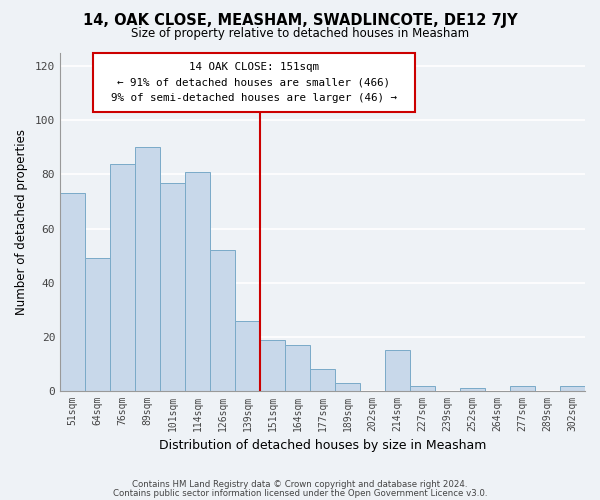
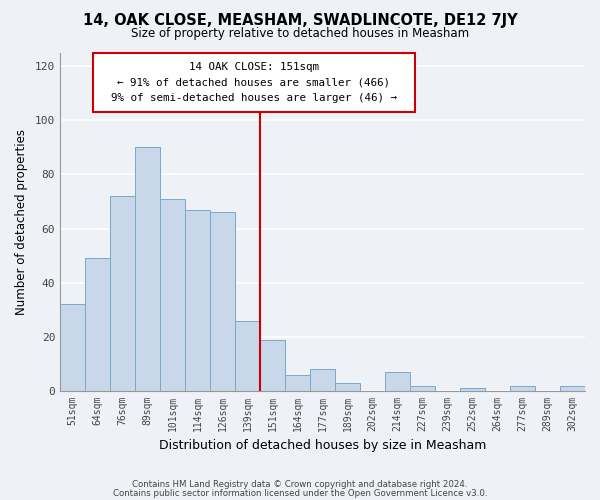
51sqm: 73 -> 32
76sqm: 84 -> 72
101sqm: 77 -> 71
114sqm: 81 -> 67
126sqm: 52 -> 66
164sqm: 17 -> 6
214sqm: 15 -> 7
